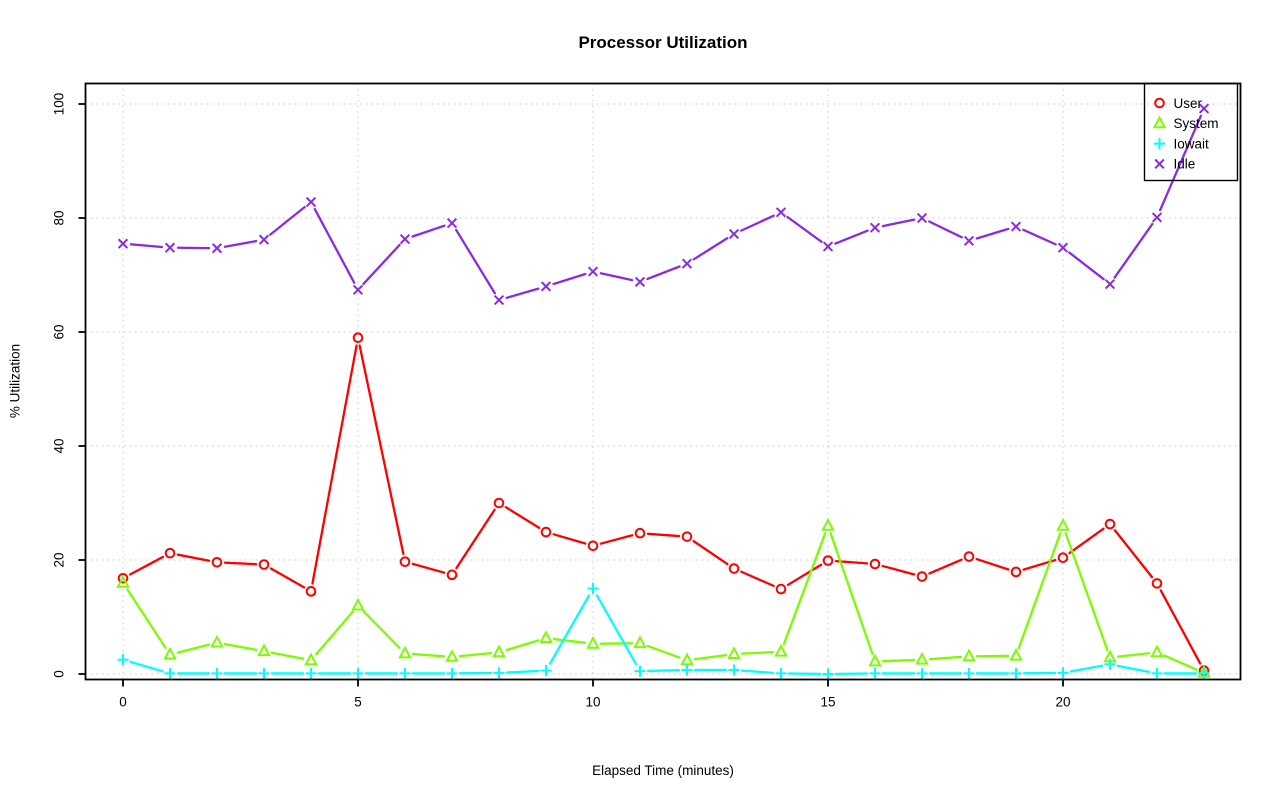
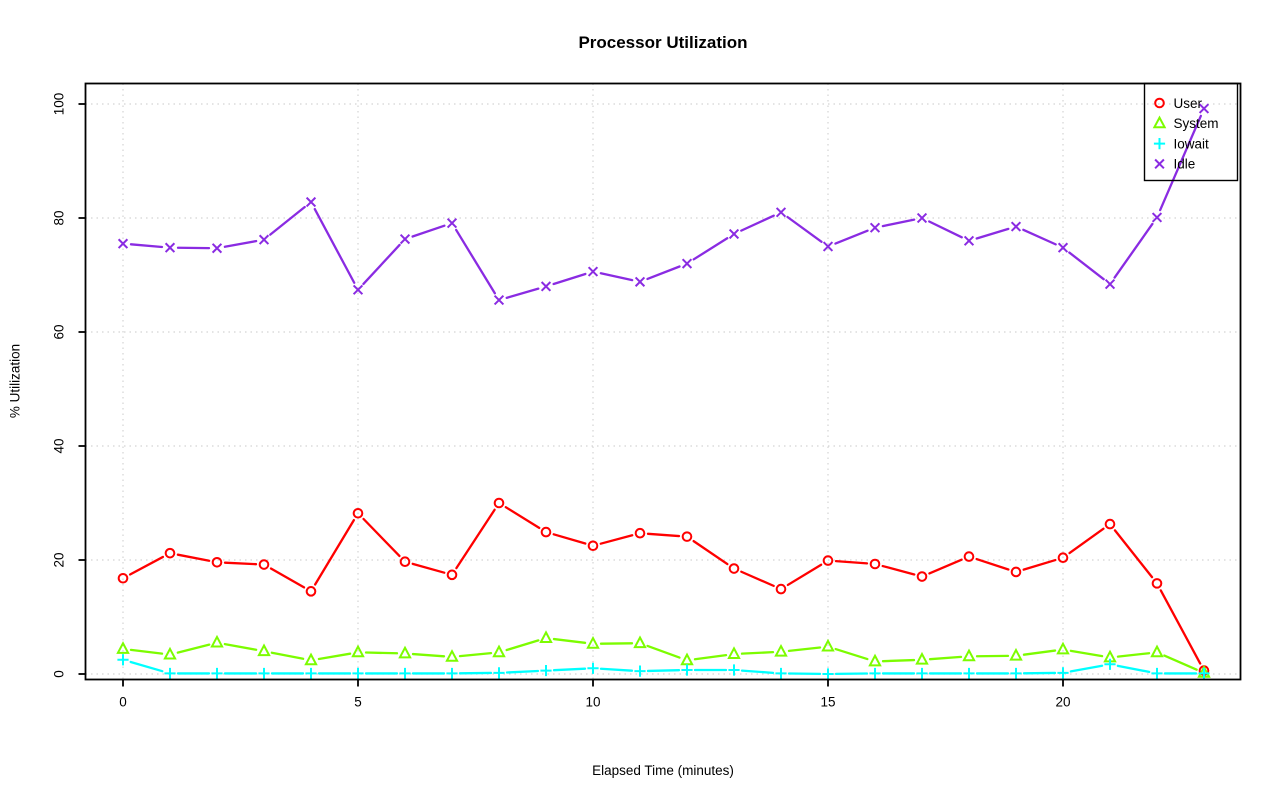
System/0: 16 -> 4
User/5: 59 -> 28
System/5: 12 -> 4
Iowait/10: 15 -> 1
System/15: 26 -> 5
System/20: 26 -> 4
